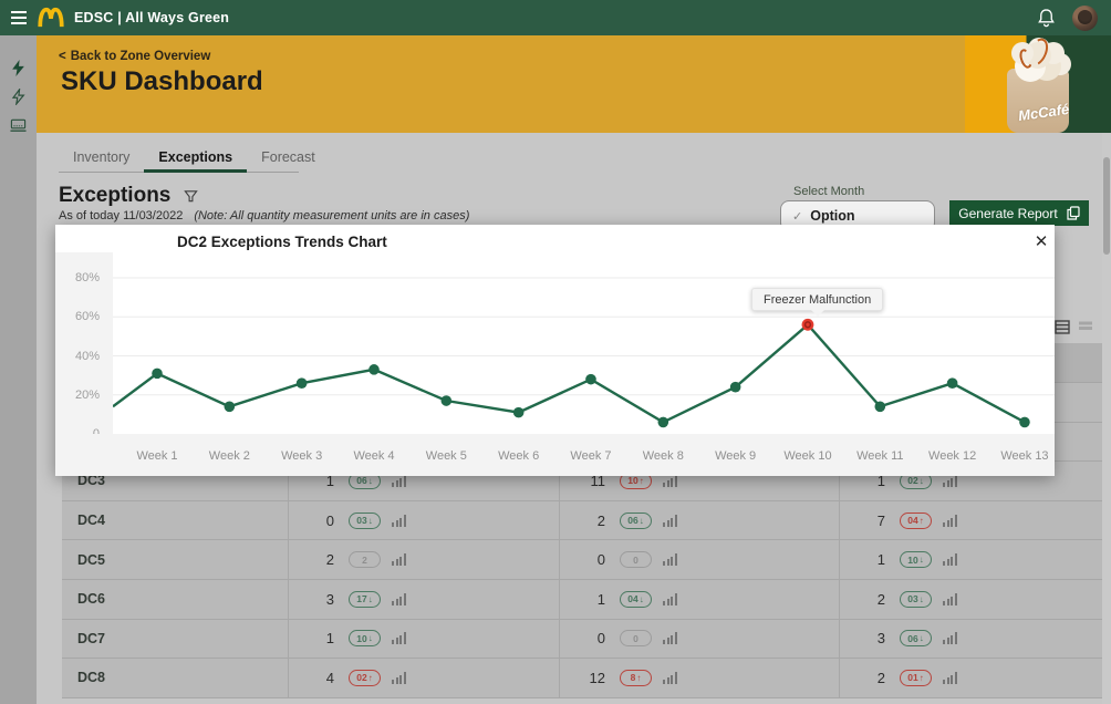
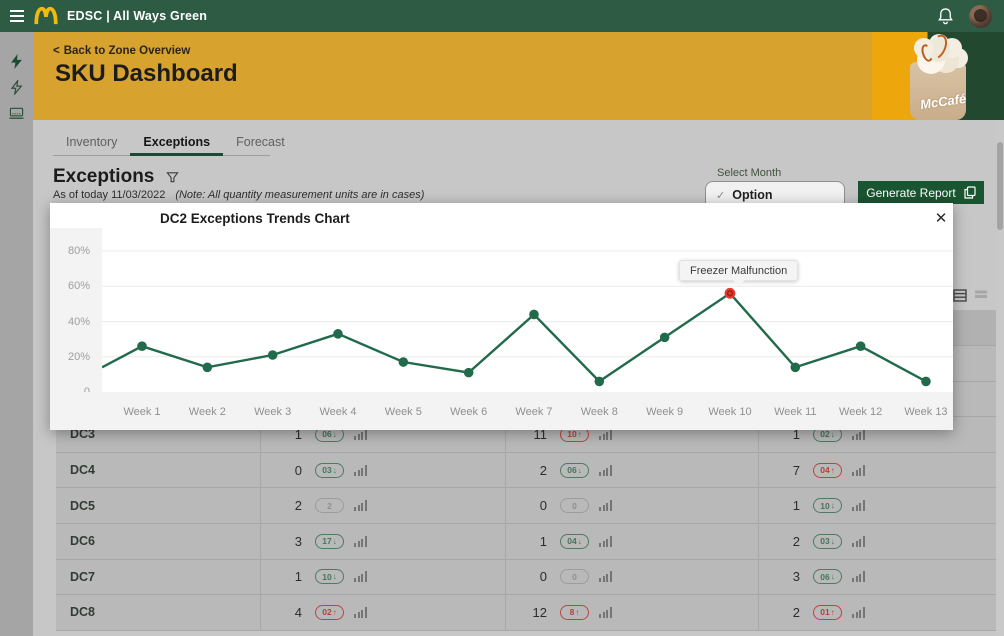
Week 1: 31% -> 26%
Week 3: 26% -> 21%
Week 7: 28% -> 44%
Week 9: 24% -> 31%
